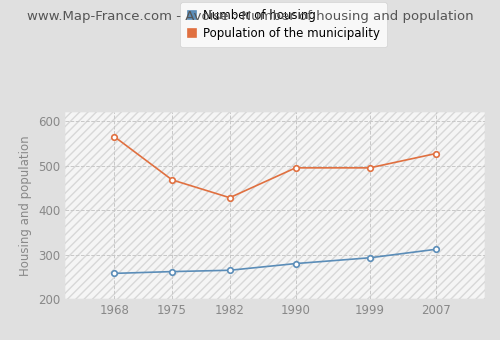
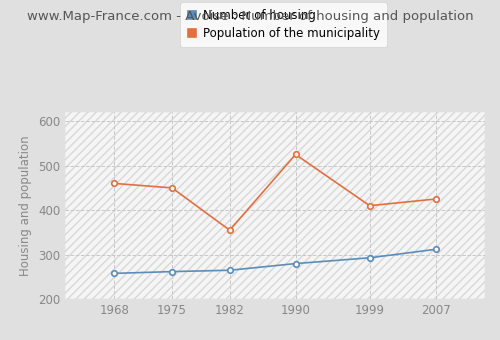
Population of the municipality/1968: 565 -> 460
Population of the municipality/1975: 468 -> 450
Population of the municipality/1982: 428 -> 355
Population of the municipality/1990: 495 -> 525
Population of the municipality/1999: 495 -> 410
Population of the municipality/2007: 527 -> 425
